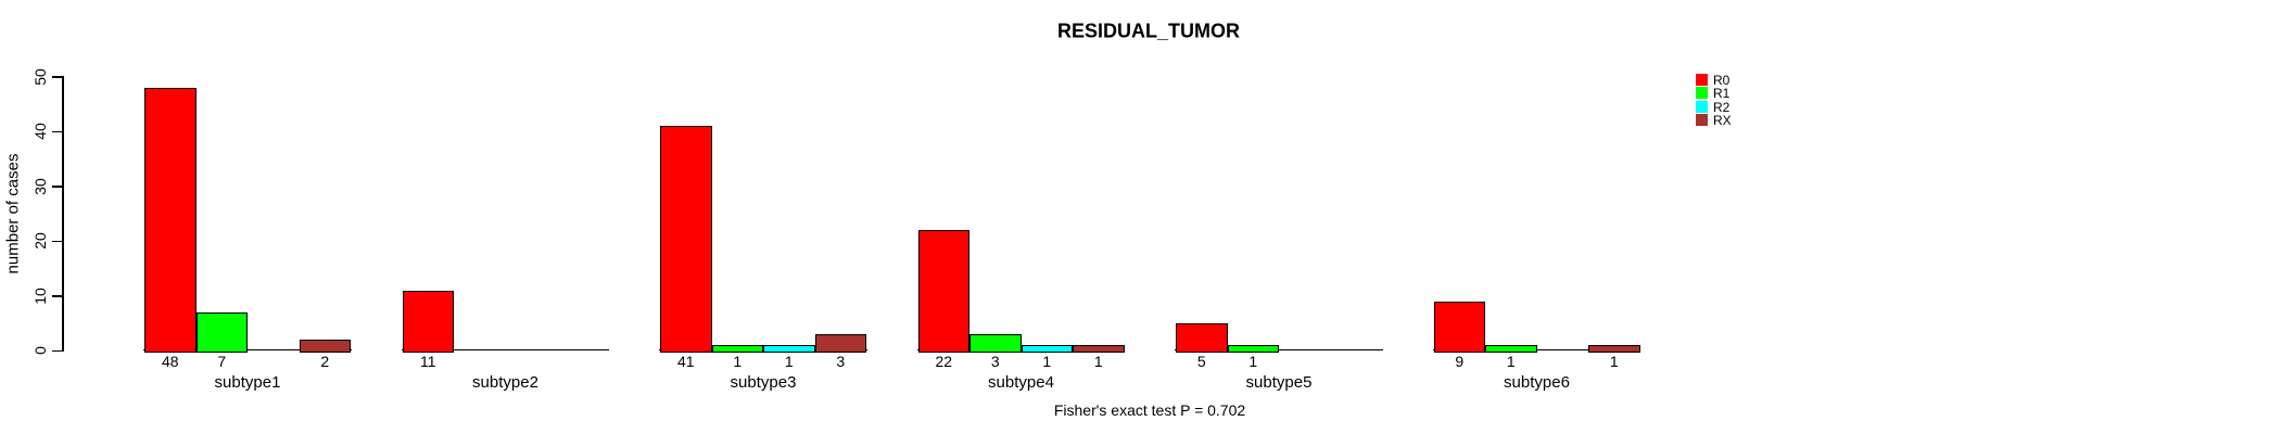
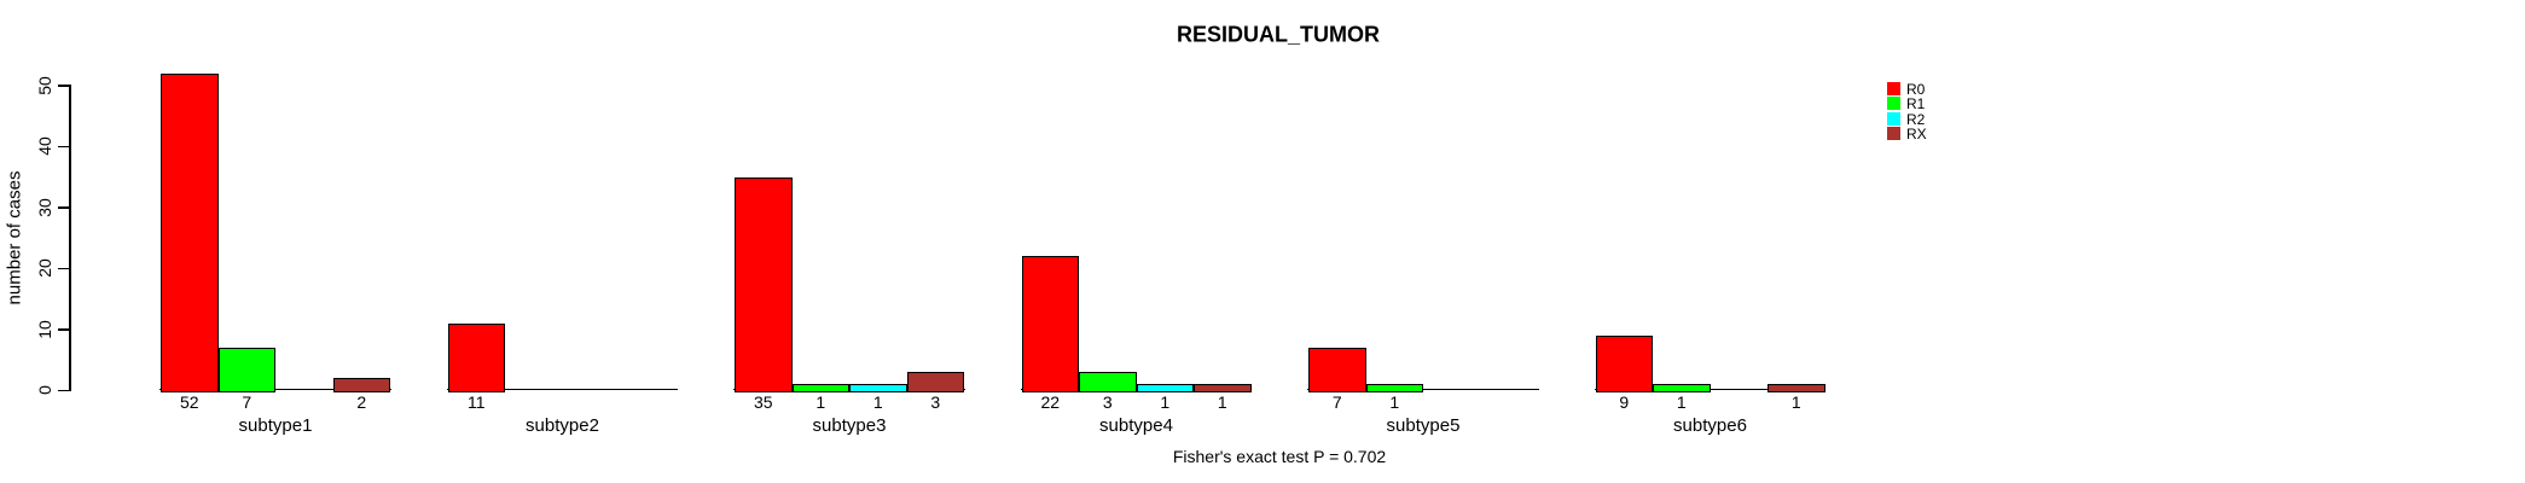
R0/subtype1: 48 -> 52
R0/subtype3: 41 -> 35
R0/subtype5: 5 -> 7
